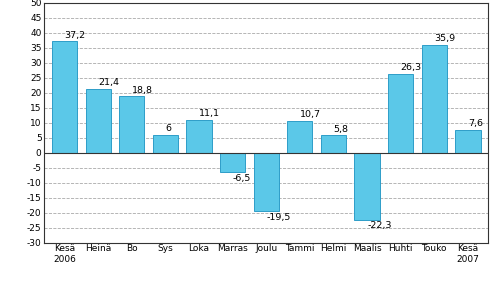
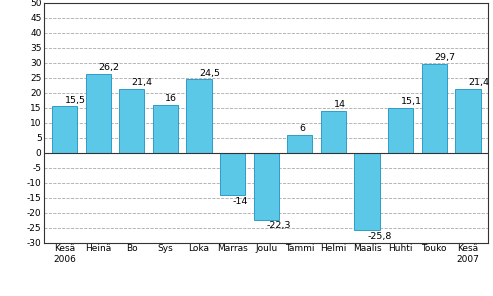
Kesä 2006: 37,2 -> 15,5
Heinä: 21,4 -> 26,2
Bo: 18,8 -> 21,4
Sys: 6 -> 16
Loka: 11,1 -> 24,5
Marras: -6,5 -> -14
Joulu: -19,5 -> -22,3
Tammi: 10,7 -> 6
Helmi: 5,8 -> 14
Maalis: -22,3 -> -25,8
Huhti: 26,3 -> 15,1
Touko: 35,9 -> 29,7
Kesä 2007: 7,6 -> 21,4
